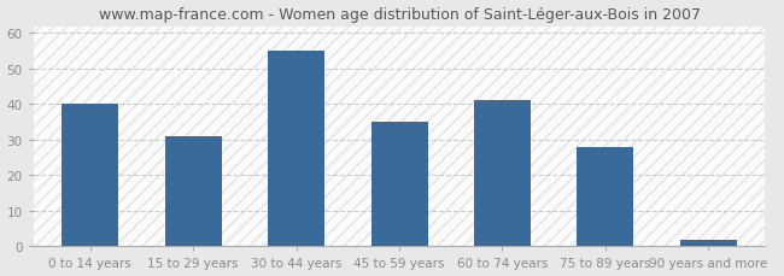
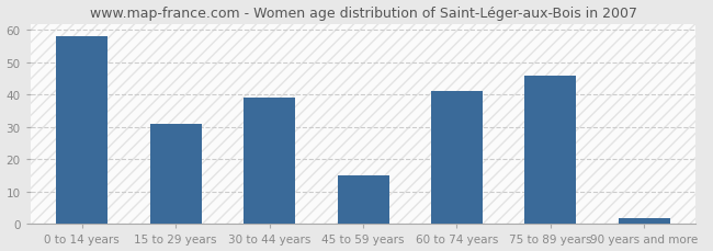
0 to 14 years: 40 -> 58
30 to 44 years: 55 -> 39
45 to 59 years: 35 -> 15
75 to 89 years: 28 -> 46
